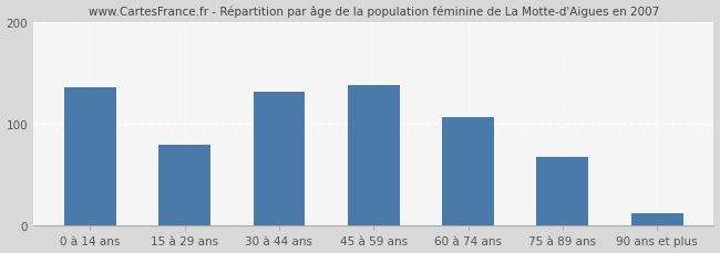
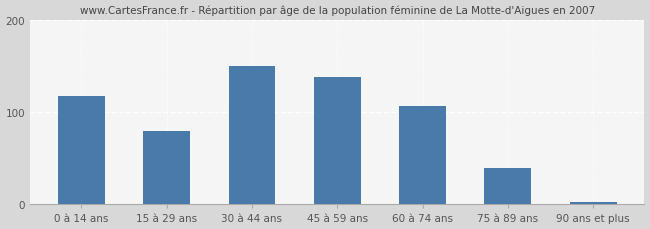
0 à 14 ans: 136 -> 118
30 à 44 ans: 132 -> 150
75 à 89 ans: 68 -> 40
90 ans et plus: 12 -> 3
